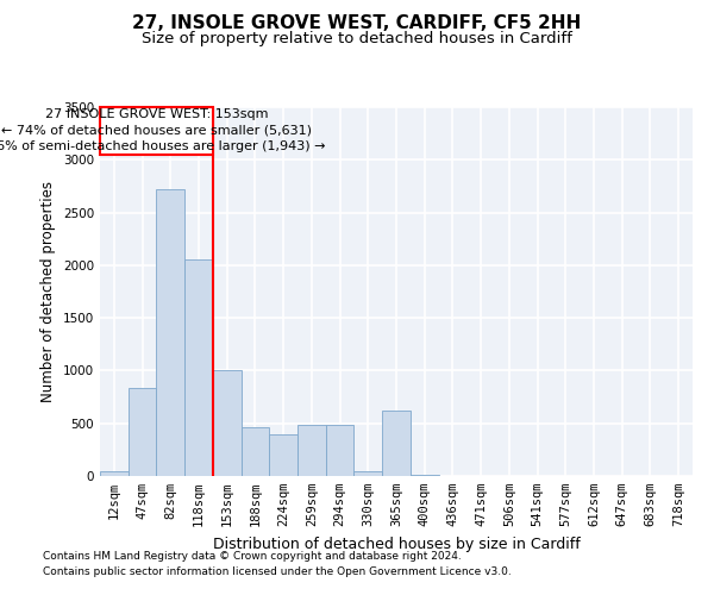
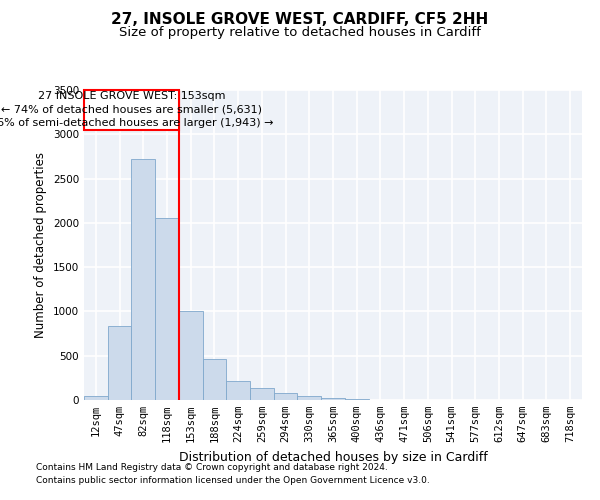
224sqm: 400 -> 210
259sqm: 480 -> 140
294sqm: 480 -> 80
365sqm: 620 -> 20
